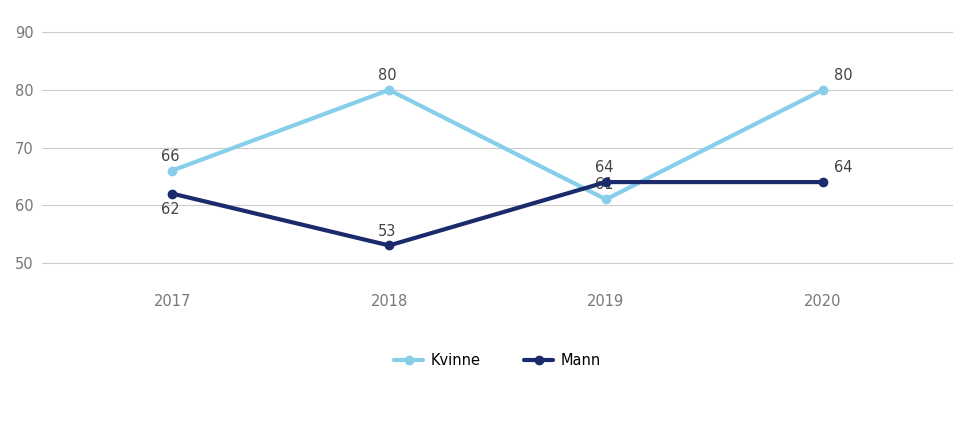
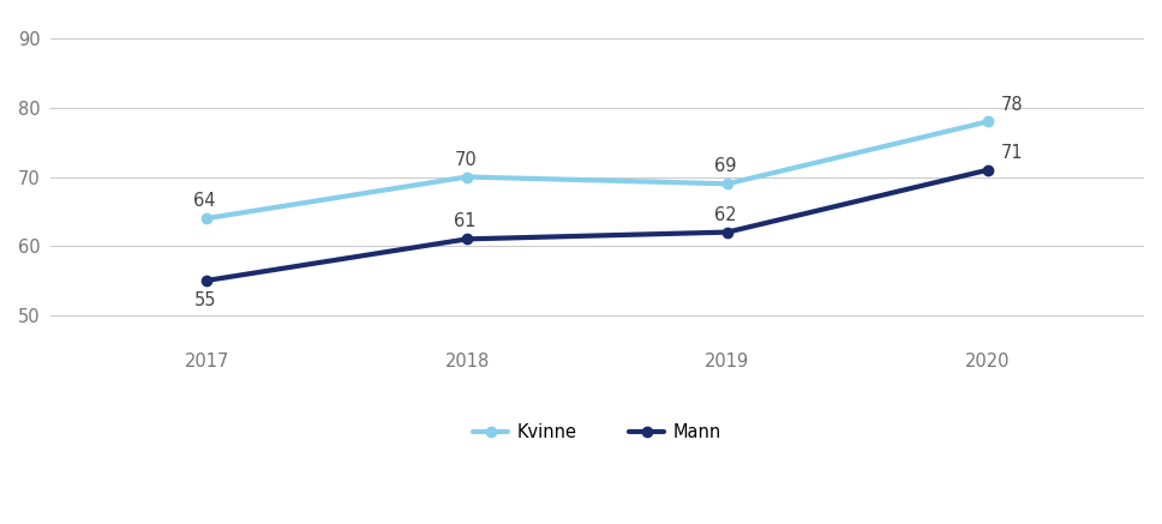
Kvinne/2017: 66 -> 64
Mann/2017: 62 -> 55
Kvinne/2018: 80 -> 70
Mann/2018: 53 -> 61
Kvinne/2019: 61 -> 69
Mann/2019: 64 -> 62
Kvinne/2020: 80 -> 78
Mann/2020: 64 -> 71
